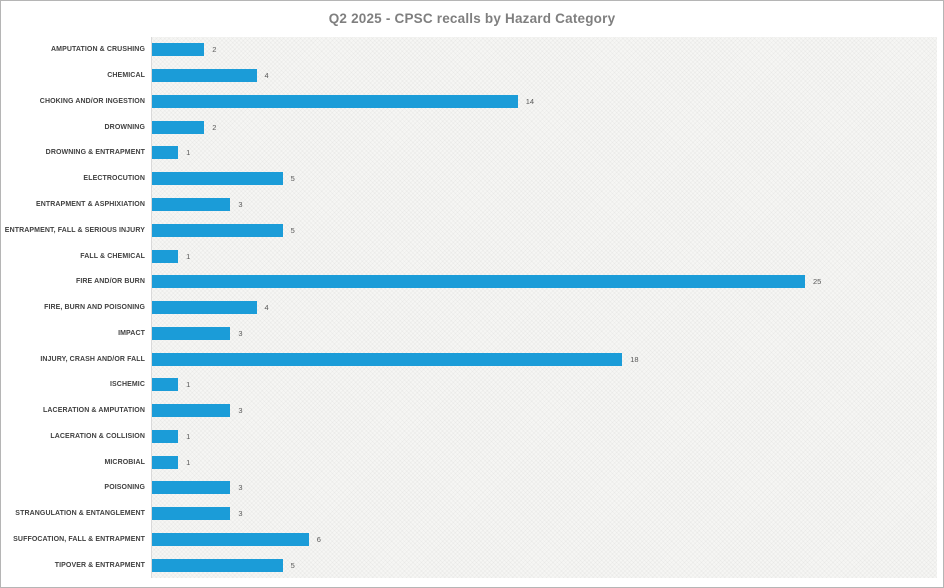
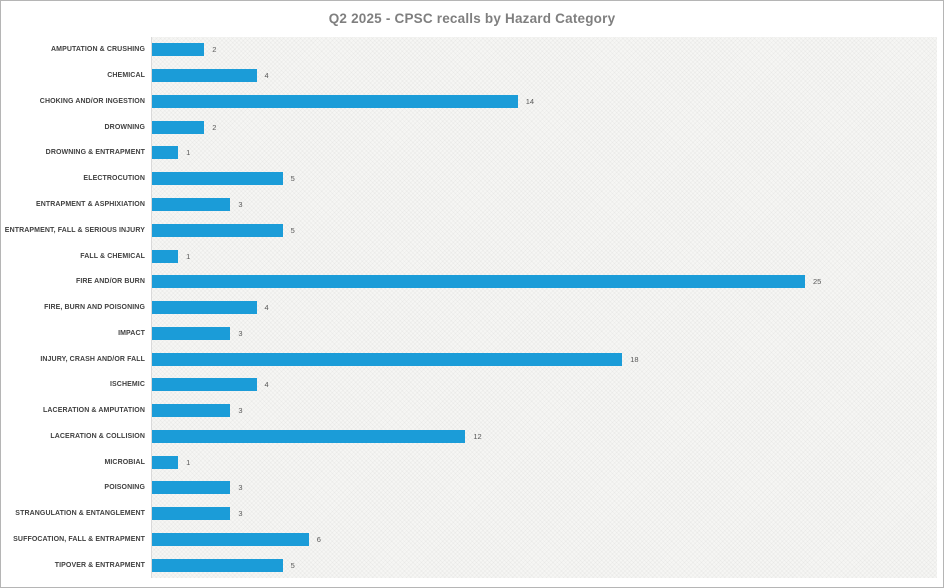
ISCHEMIC: 1 -> 4
LACERATION & COLLISION: 1 -> 12
